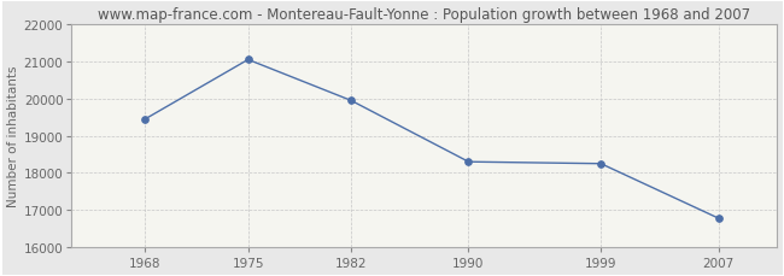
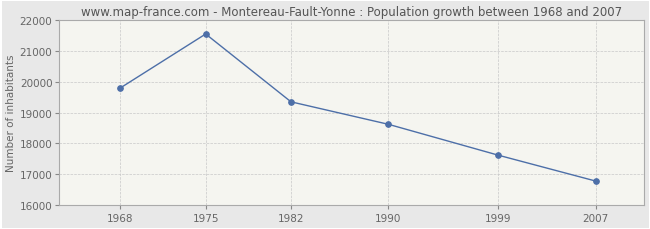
1968: 19450 -> 19800
1975: 21050 -> 21550
1982: 19950 -> 19350
1990: 18300 -> 18620
1999: 18250 -> 17620
